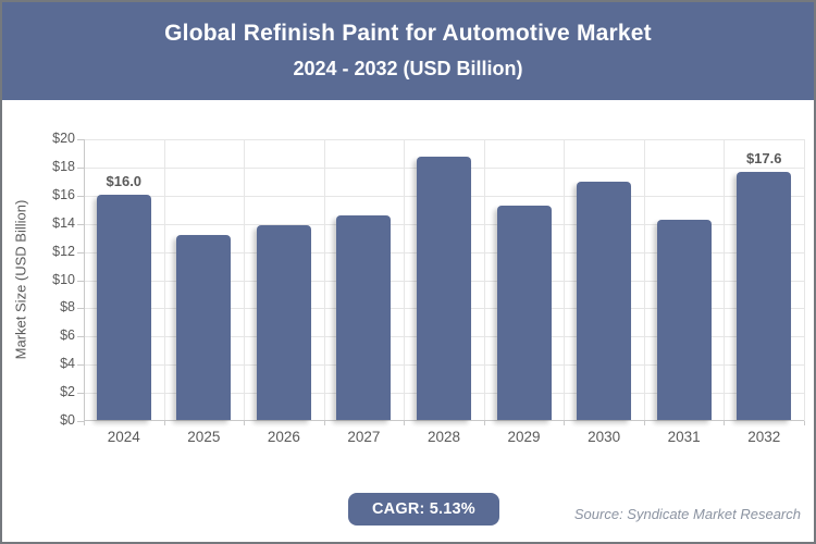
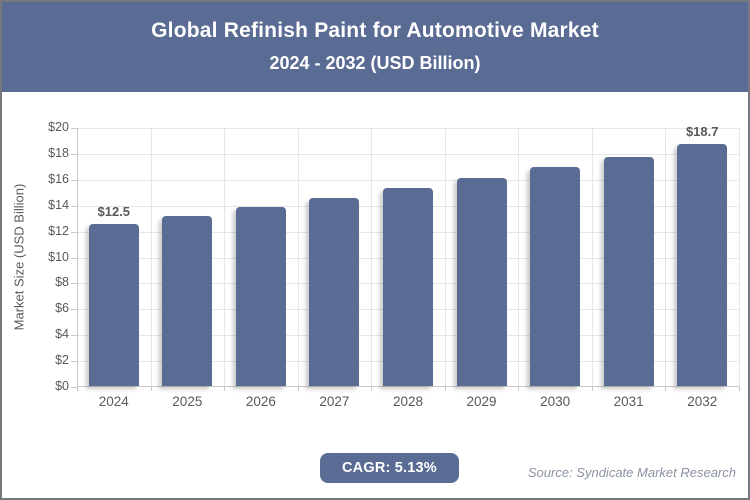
2024: $16.0 -> $12.5
2028: $18.7 -> $15.3
2029: $15.2 -> $16.1
2031: $14.2 -> $17.7
2032: $17.6 -> $18.7
